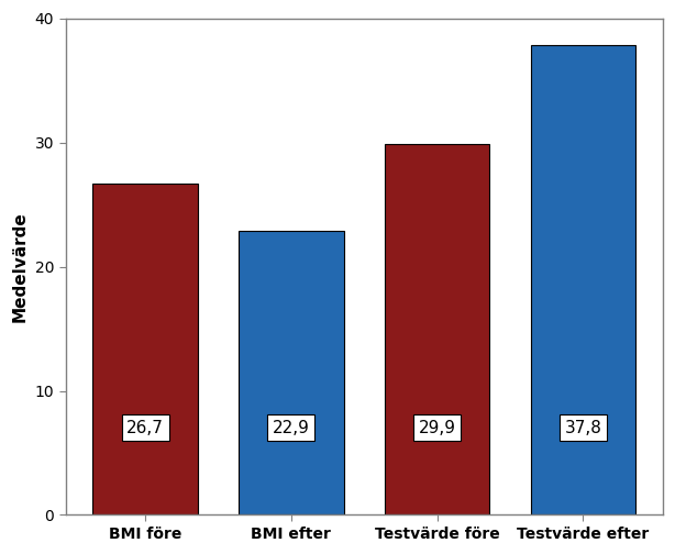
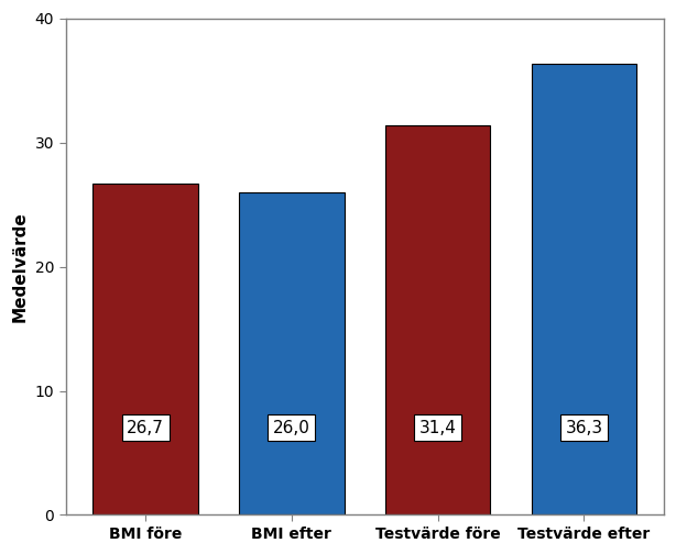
BMI efter: 22,9 -> 26,0
Testvärde före: 29,9 -> 31,4
Testvärde efter: 37,8 -> 36,3
